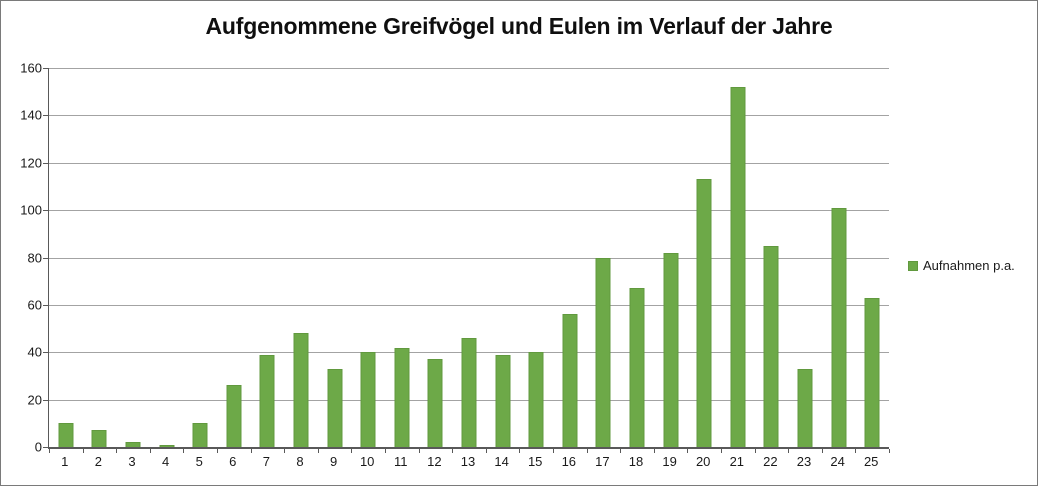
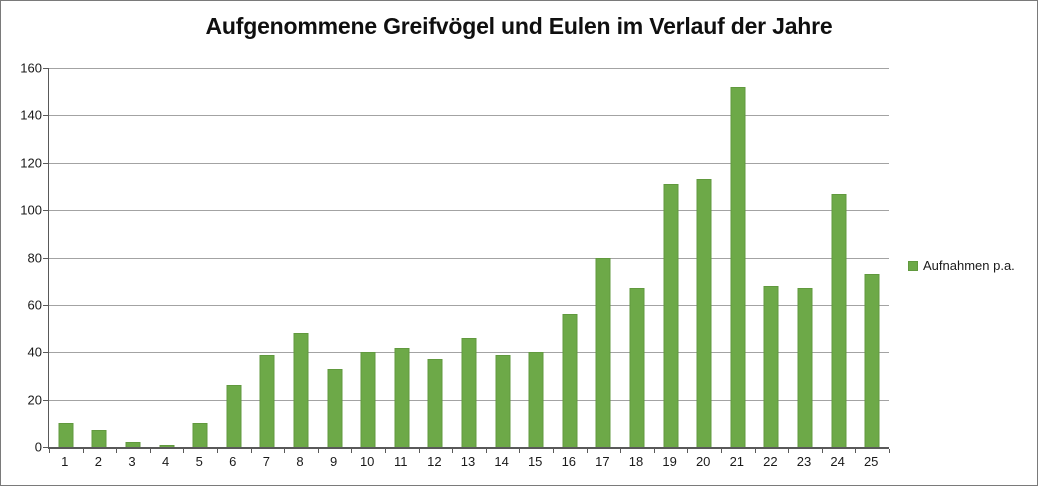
19: 82 -> 111
22: 85 -> 68
23: 33 -> 67
24: 101 -> 107
25: 63 -> 73
